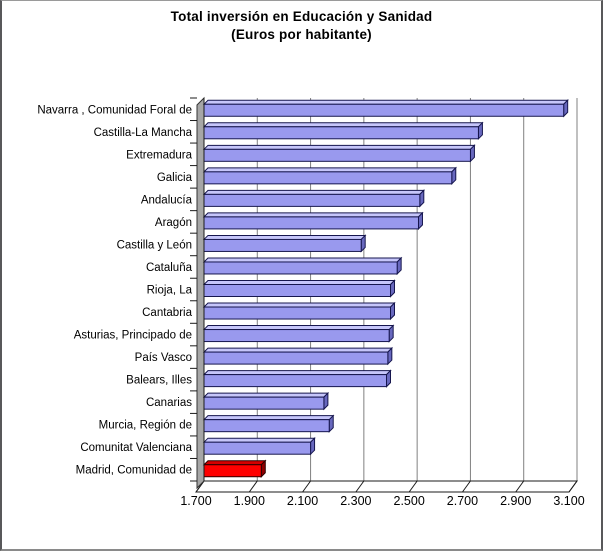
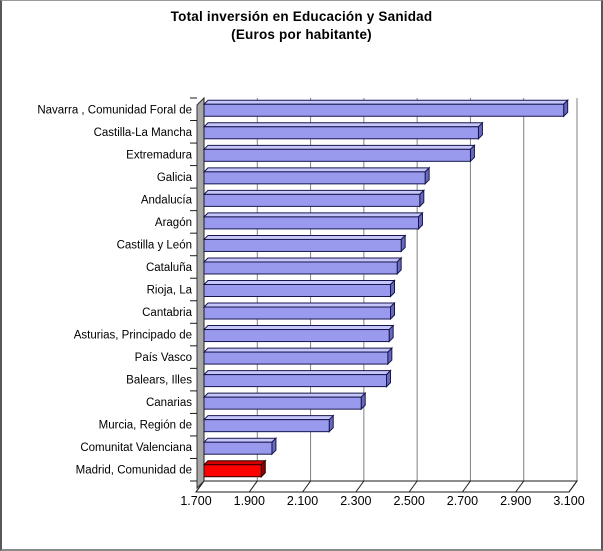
Galicia: 2630 -> 2530
Castilla y León: 2290 -> 2440
Canarias: 2150 -> 2290
Comunitat Valenciana: 2100 -> 1960
